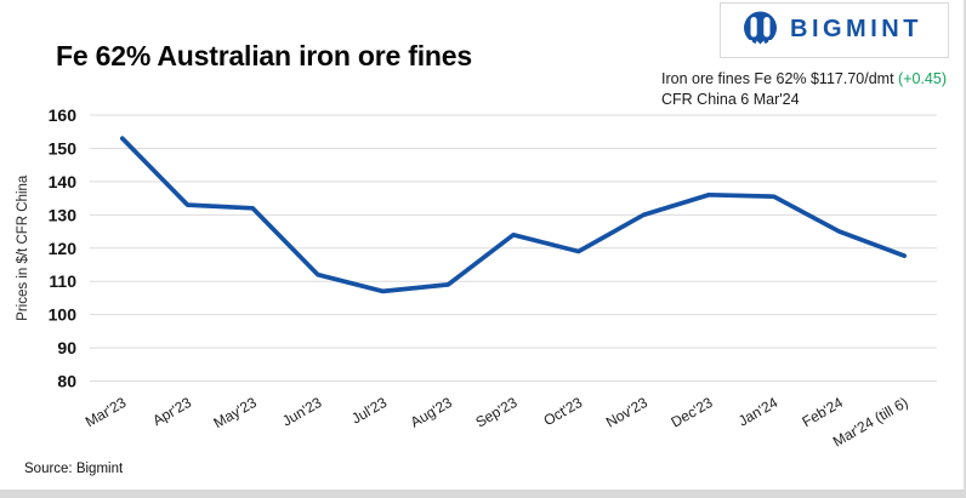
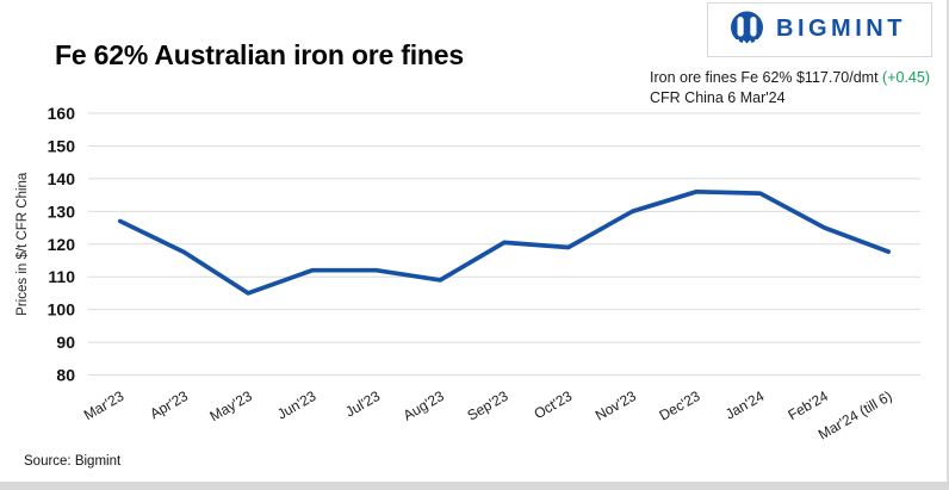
Mar'23: 153 -> 127
Apr'23: 133 -> 118
May'23: 132 -> 105
Jul'23: 107 -> 112
Sep'23: 124 -> 120
